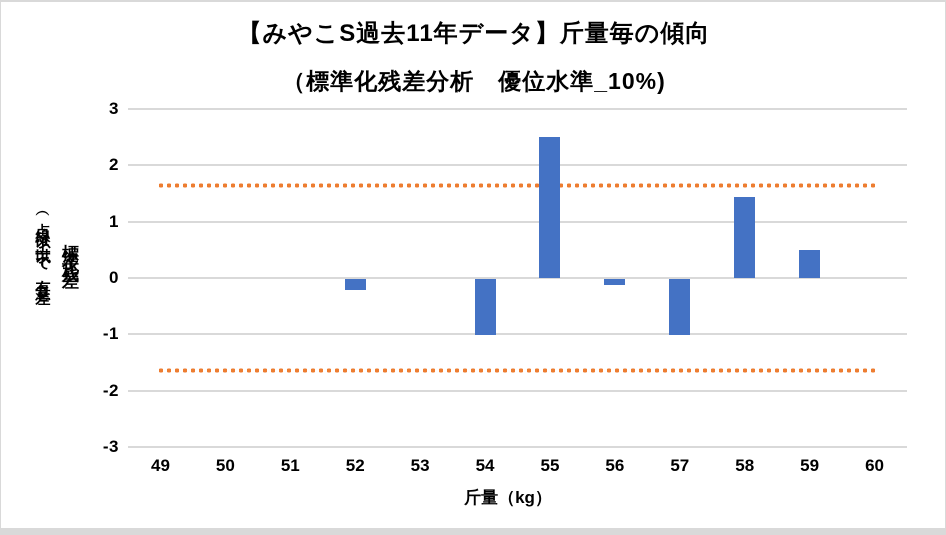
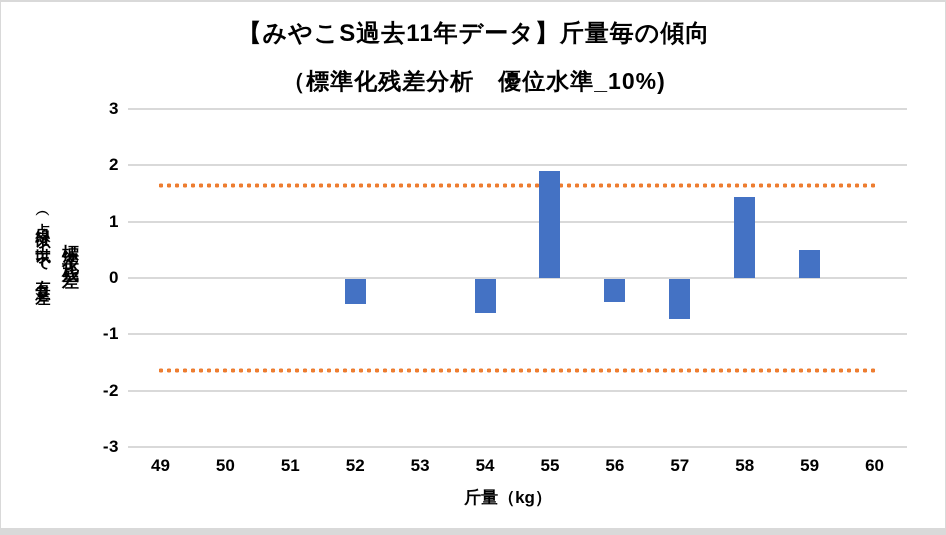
52: -0.2 -> -0.5
54: -1.0 -> -0.6
55: 2.5 -> 1.9
56: -0.1 -> -0.4
57: -1.0 -> -0.7
